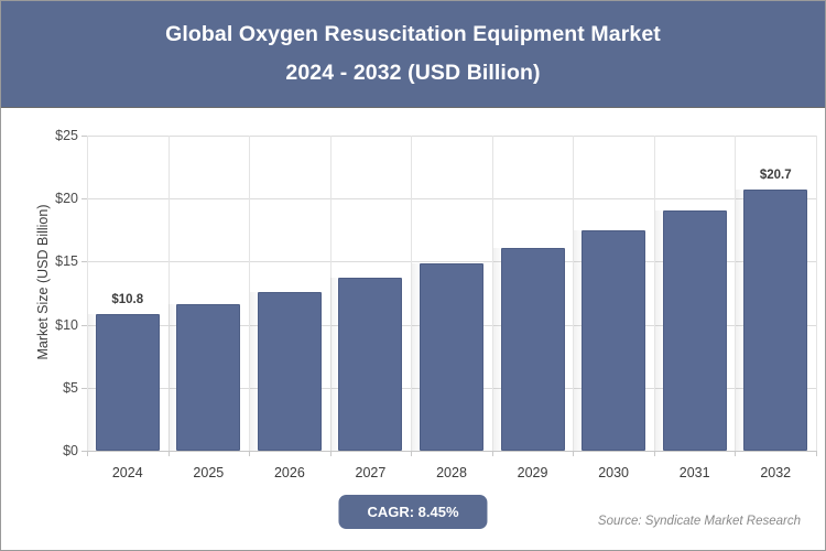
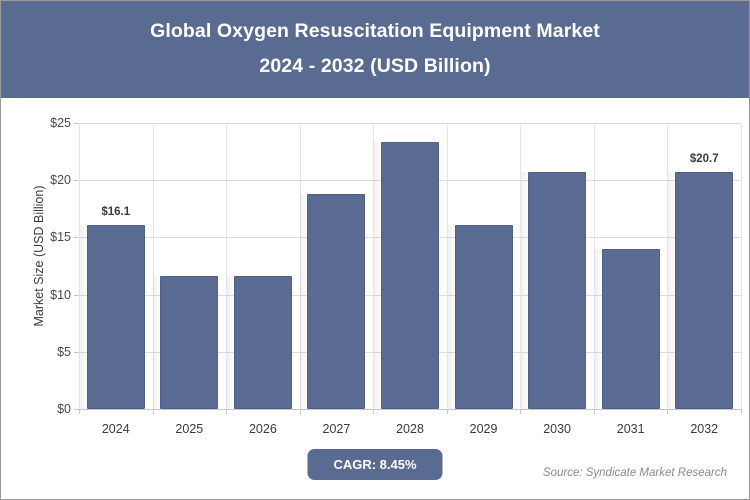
2024: $10.8 -> $16.1
2026: $12.6 -> $11.6
2027: $13.7 -> $18.8
2028: $14.9 -> $23.3
2030: $17.5 -> $20.7
2031: $19.1 -> $14.0
